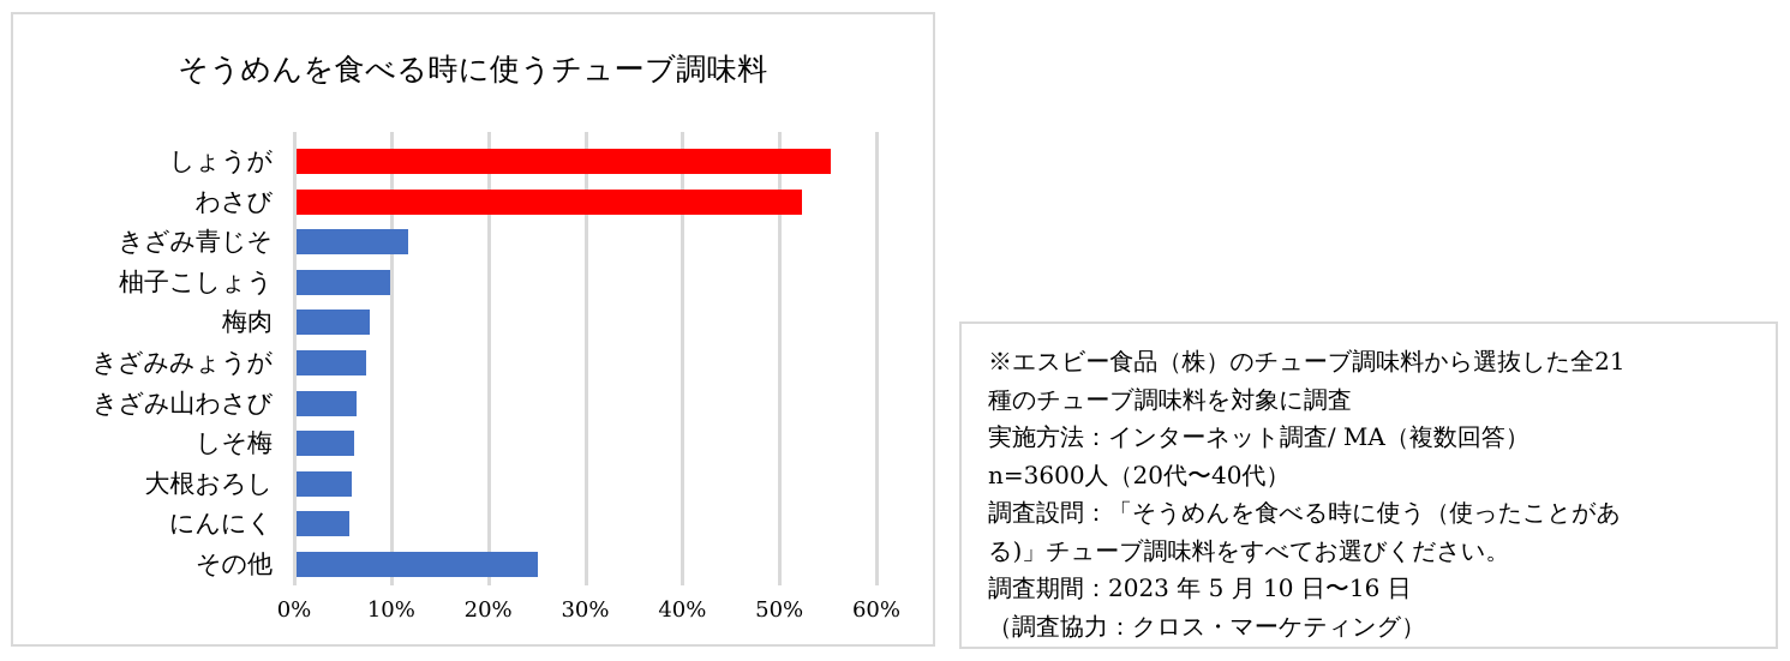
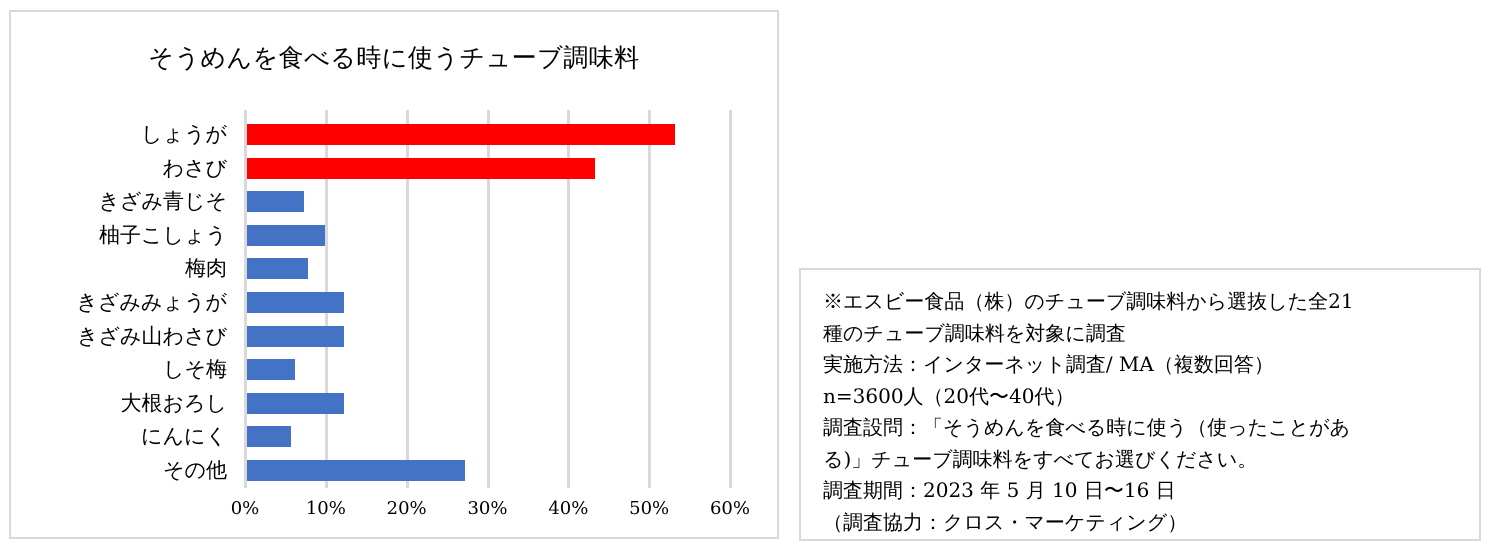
しょうが: 55% -> 53%
わさび: 52% -> 43%
きざみ青じそ: 12% -> 7%
きざみみょうが: 7% -> 12%
きざみ山わさび: 6% -> 12%
大根おろし: 6% -> 12%
その他: 25% -> 27%
